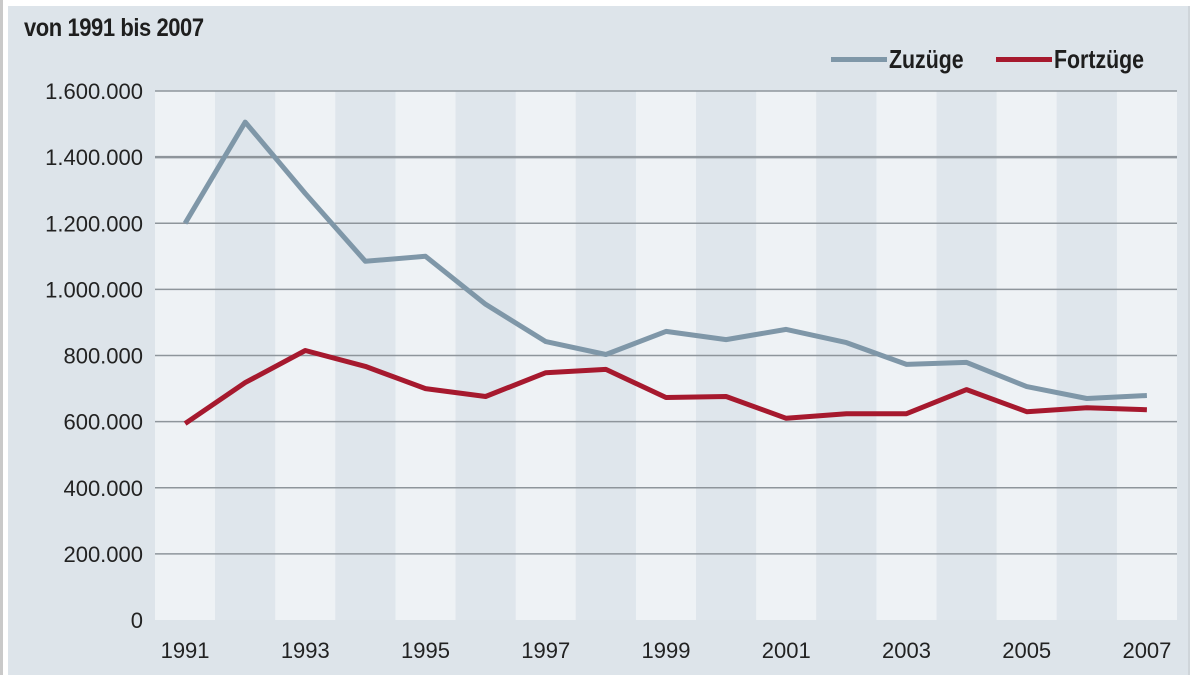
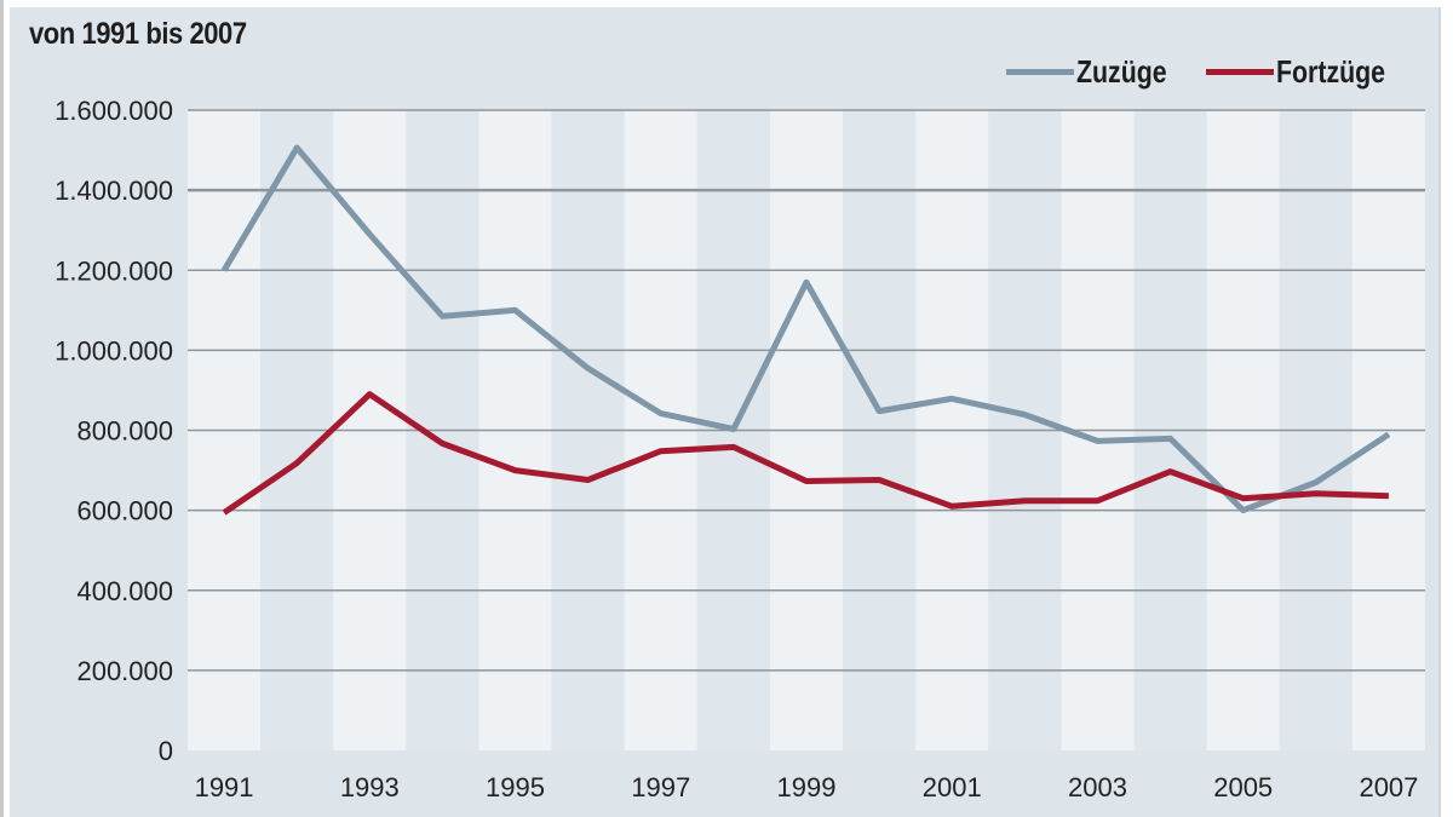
Fortzüge/1993: 820000 -> 890000
Zuzüge/1999: 870000 -> 1170000
Zuzüge/2005: 710000 -> 600000
Zuzüge/2007: 680000 -> 790000
